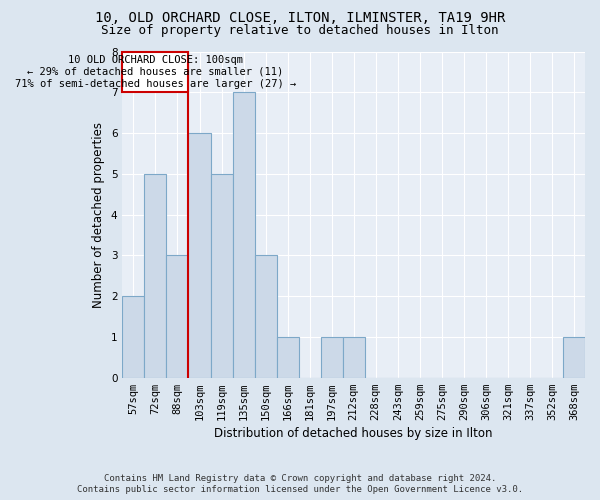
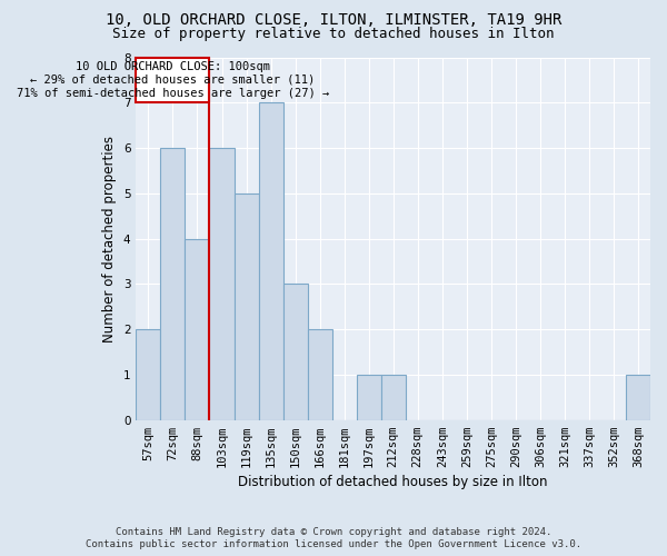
72sqm: 5 -> 6
88sqm: 3 -> 4
166sqm: 1 -> 2
